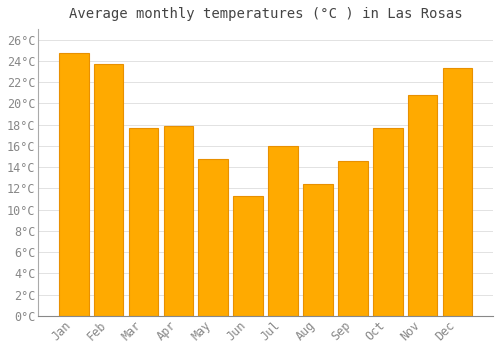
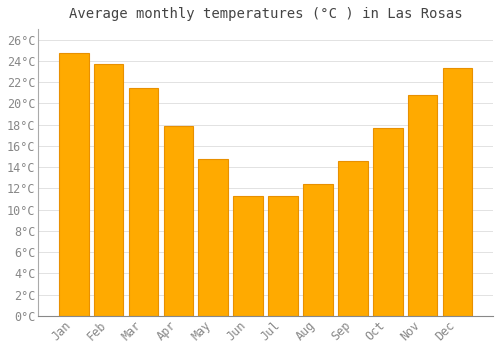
Mar: 17.7°C -> 21.5°C
Jul: 16.0°C -> 11.3°C
